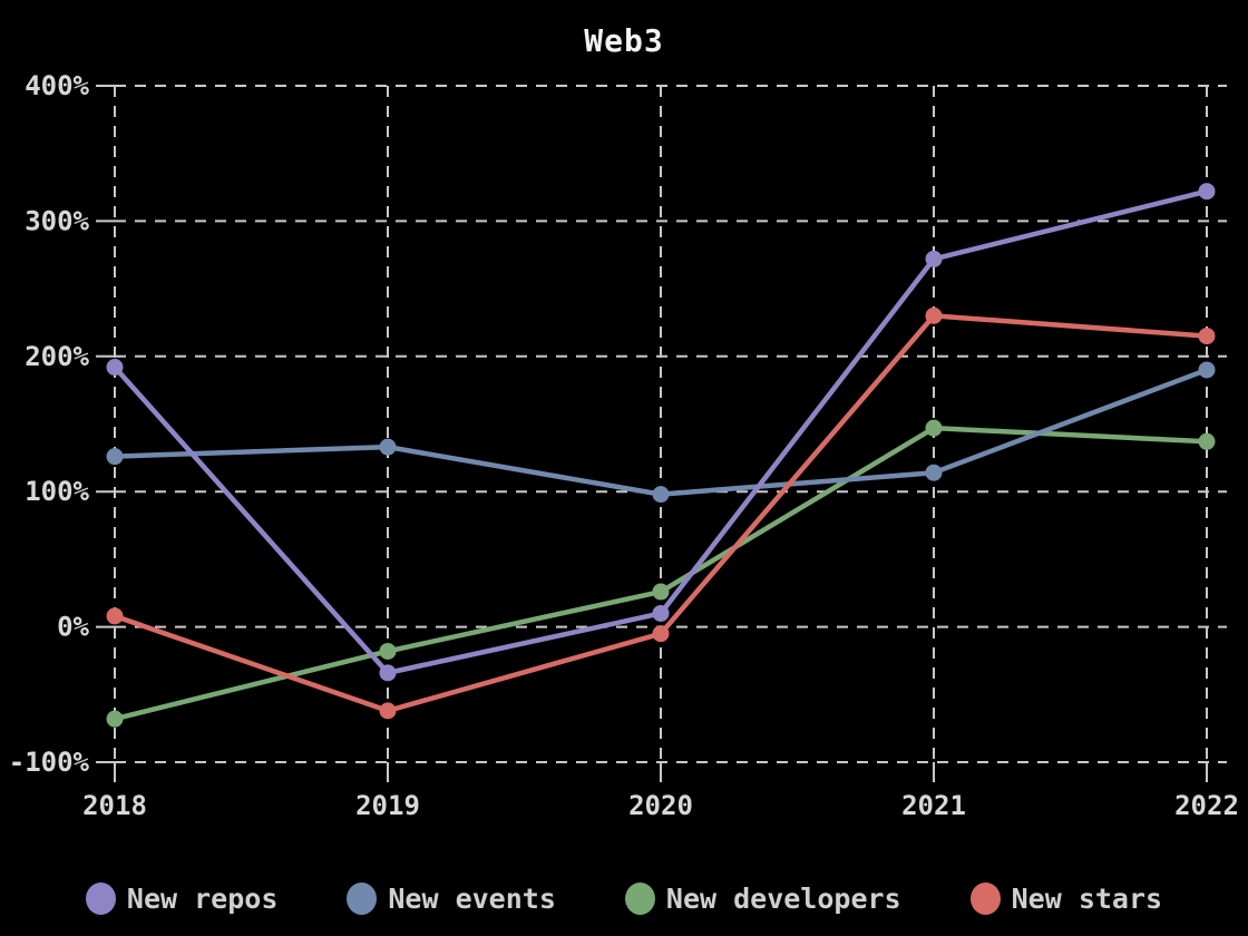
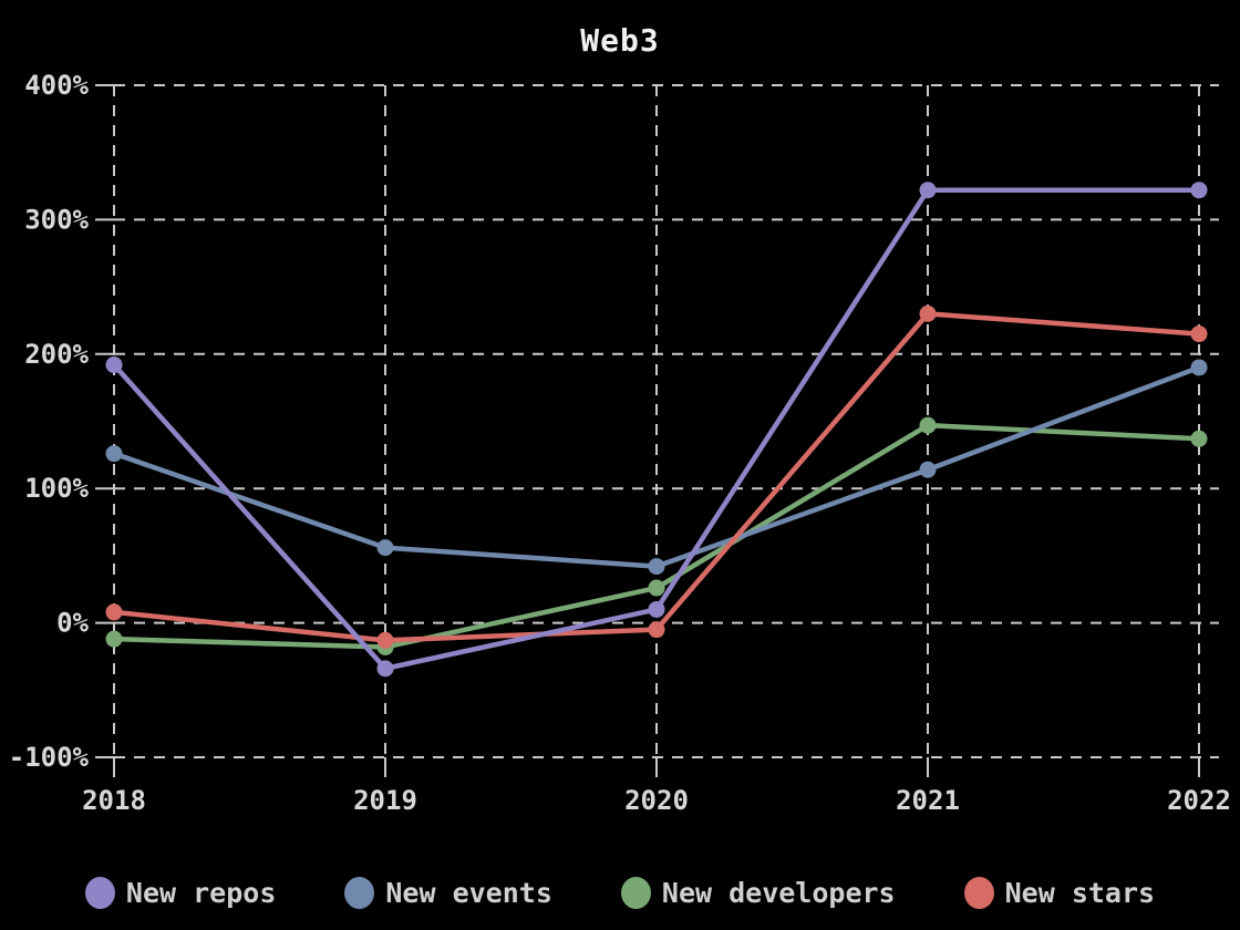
New developers/2018: -68% -> -12%
New events/2019: 133% -> 56%
New stars/2019: -62% -> -13%
New events/2020: 98% -> 42%
New repos/2021: 272% -> 322%
